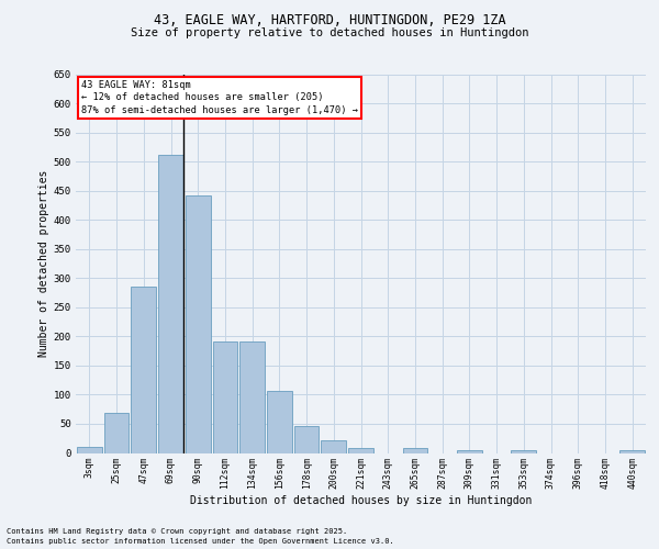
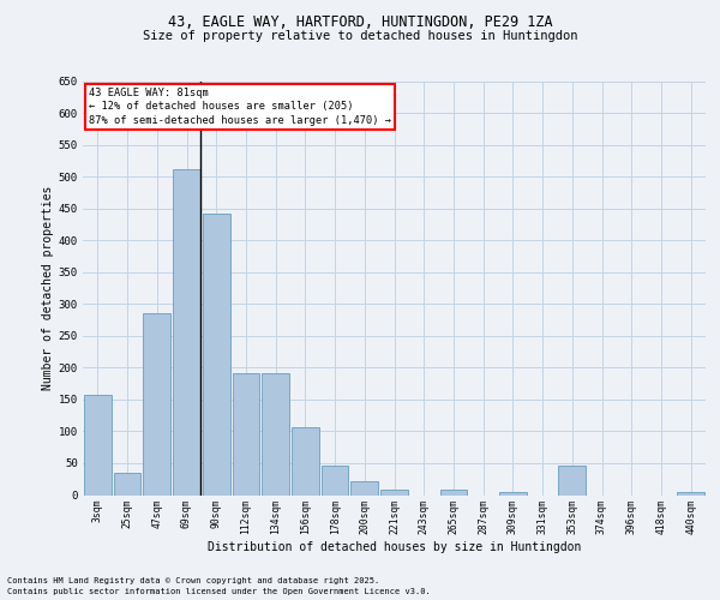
3sqm: 10 -> 158
25sqm: 68 -> 34
353sqm: 4 -> 46
